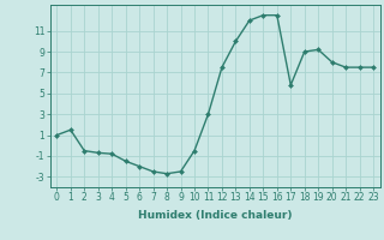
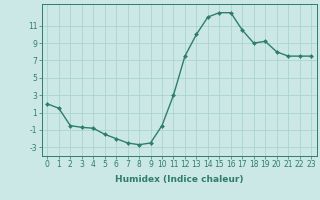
0: 1.0 -> 2.0
17: 5.8 -> 10.5
